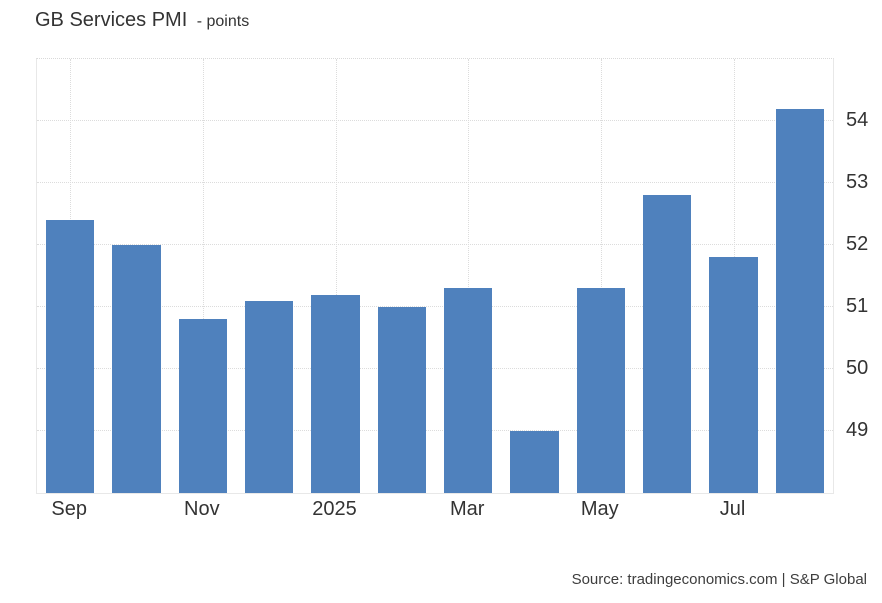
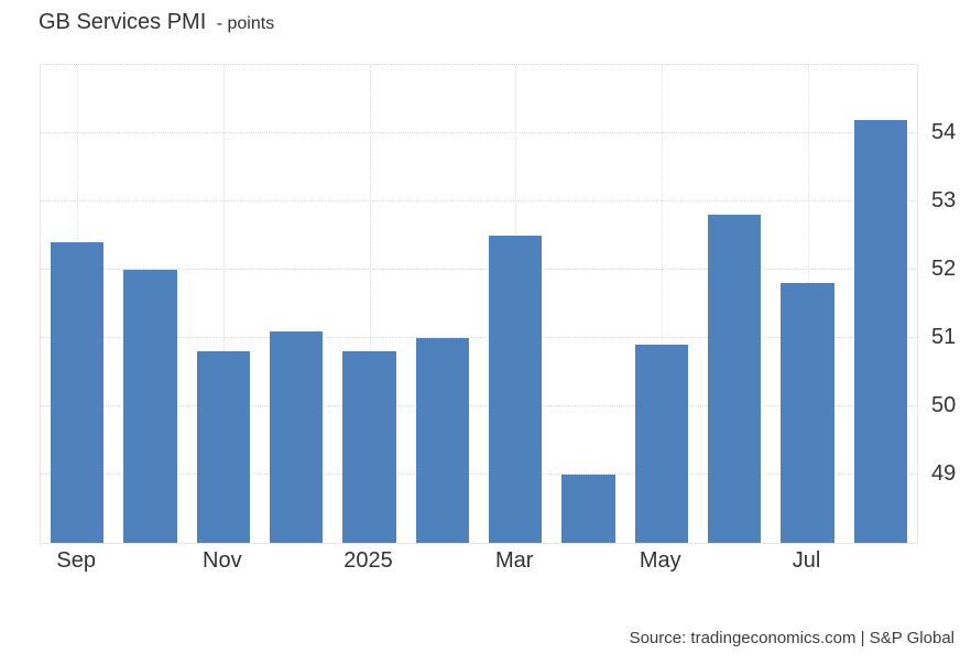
2025: 51.2 -> 50.8
Mar: 51.3 -> 52.5
May: 51.3 -> 50.9
